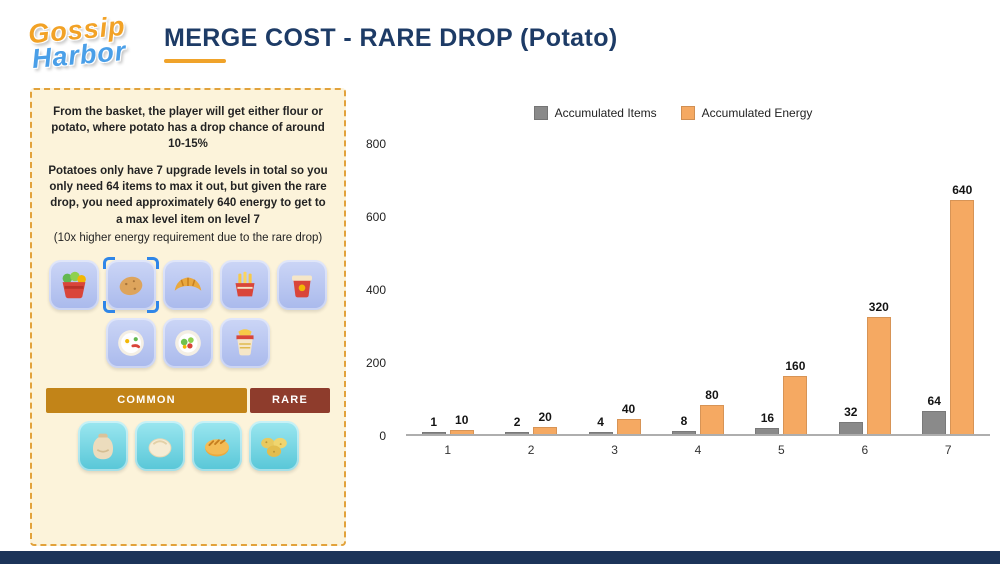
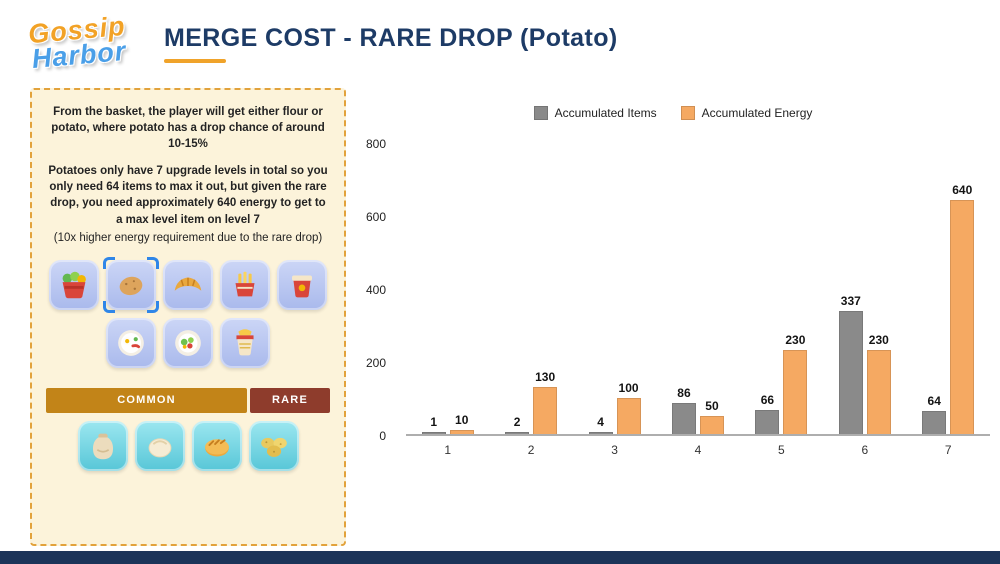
Accumulated Energy/2: 20 -> 130
Accumulated Energy/3: 40 -> 100
Accumulated Items/4: 8 -> 86
Accumulated Energy/4: 80 -> 50
Accumulated Items/5: 16 -> 66
Accumulated Energy/5: 160 -> 230
Accumulated Items/6: 32 -> 337
Accumulated Energy/6: 320 -> 230
